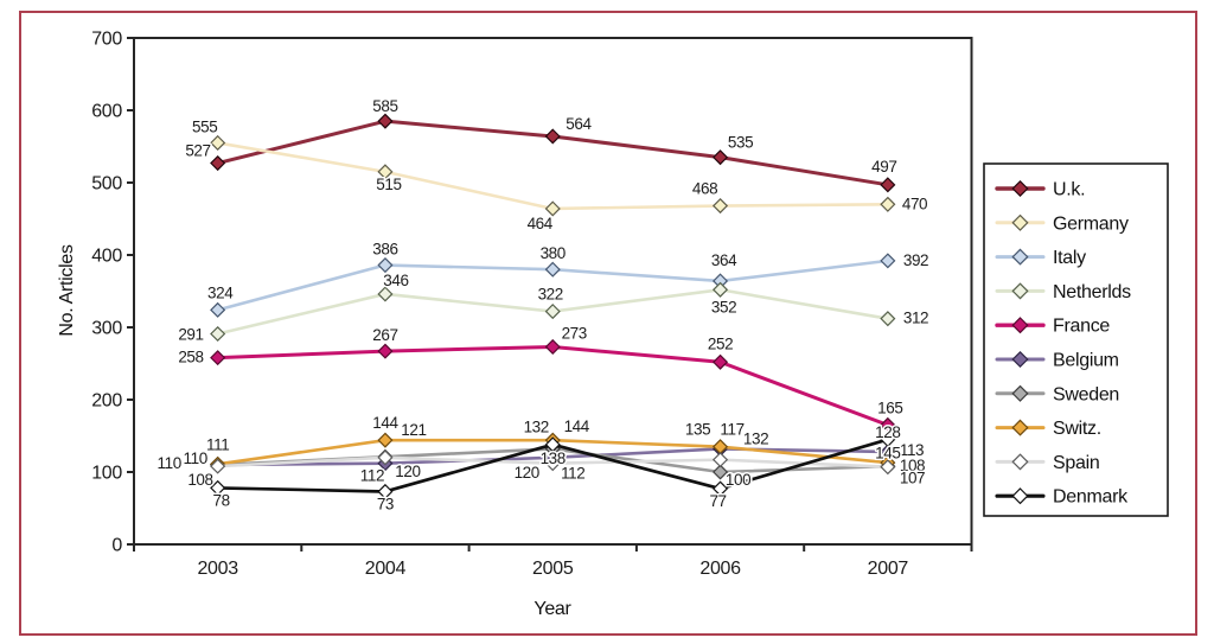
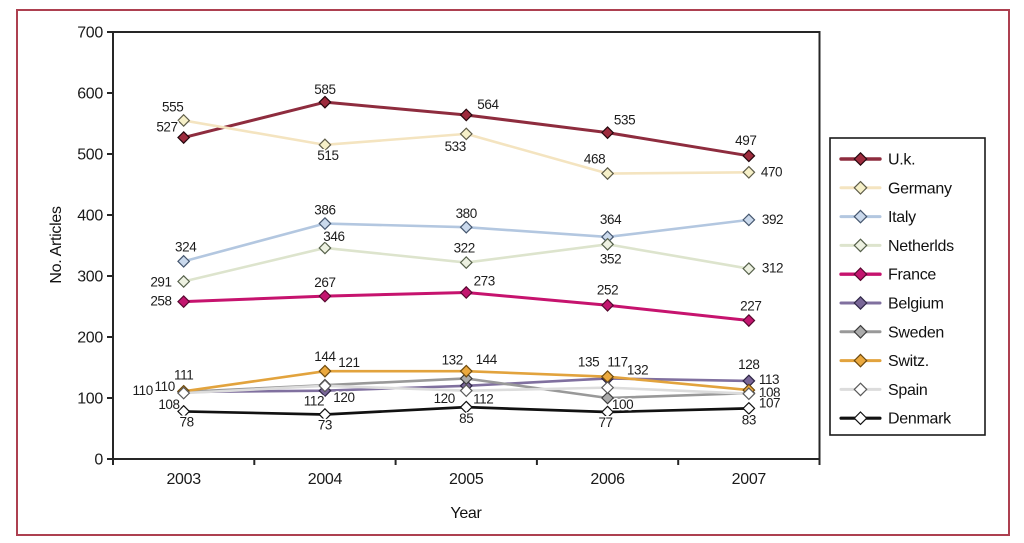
Germany/2005: 464 -> 533
Denmark/2005: 138 -> 85
France/2007: 165 -> 227
Denmark/2007: 145 -> 83
